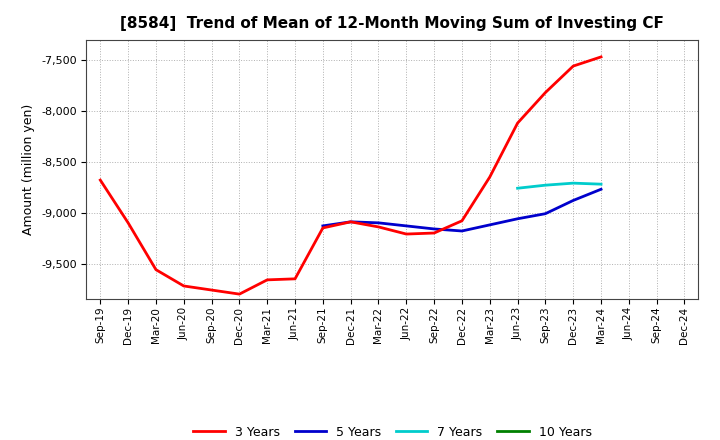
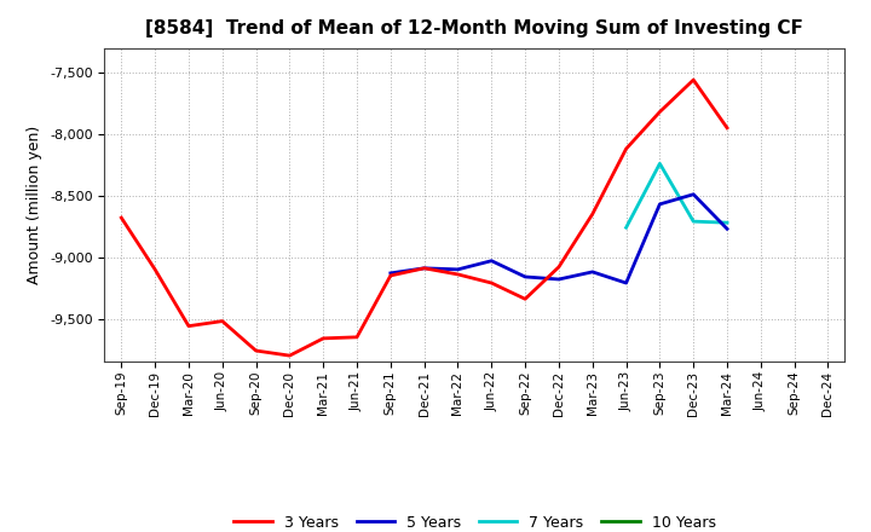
3 Years/Jun-20: -9,720 -> -9,520
5 Years/Jun-22: -9,130 -> -9,030
3 Years/Sep-22: -9,200 -> -9,340
5 Years/Jun-23: -9,060 -> -9,210
5 Years/Sep-23: -9,010 -> -8,570
7 Years/Sep-23: -8,730 -> -8,240
5 Years/Dec-23: -8,880 -> -8,490
3 Years/Mar-24: -7,470 -> -7,950
